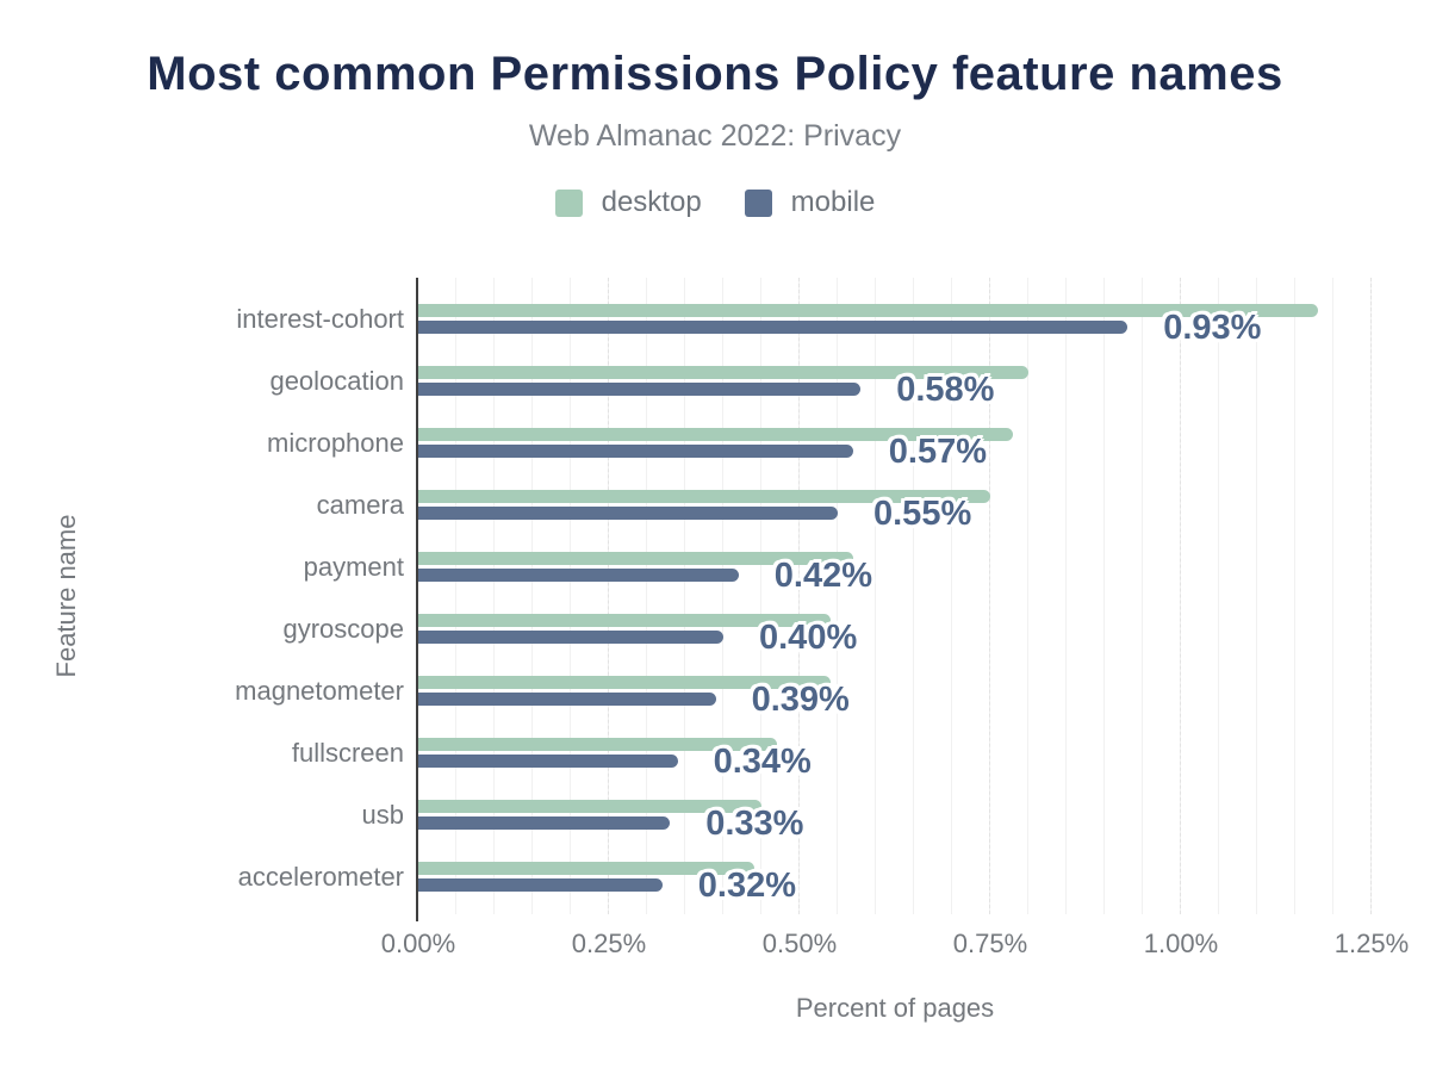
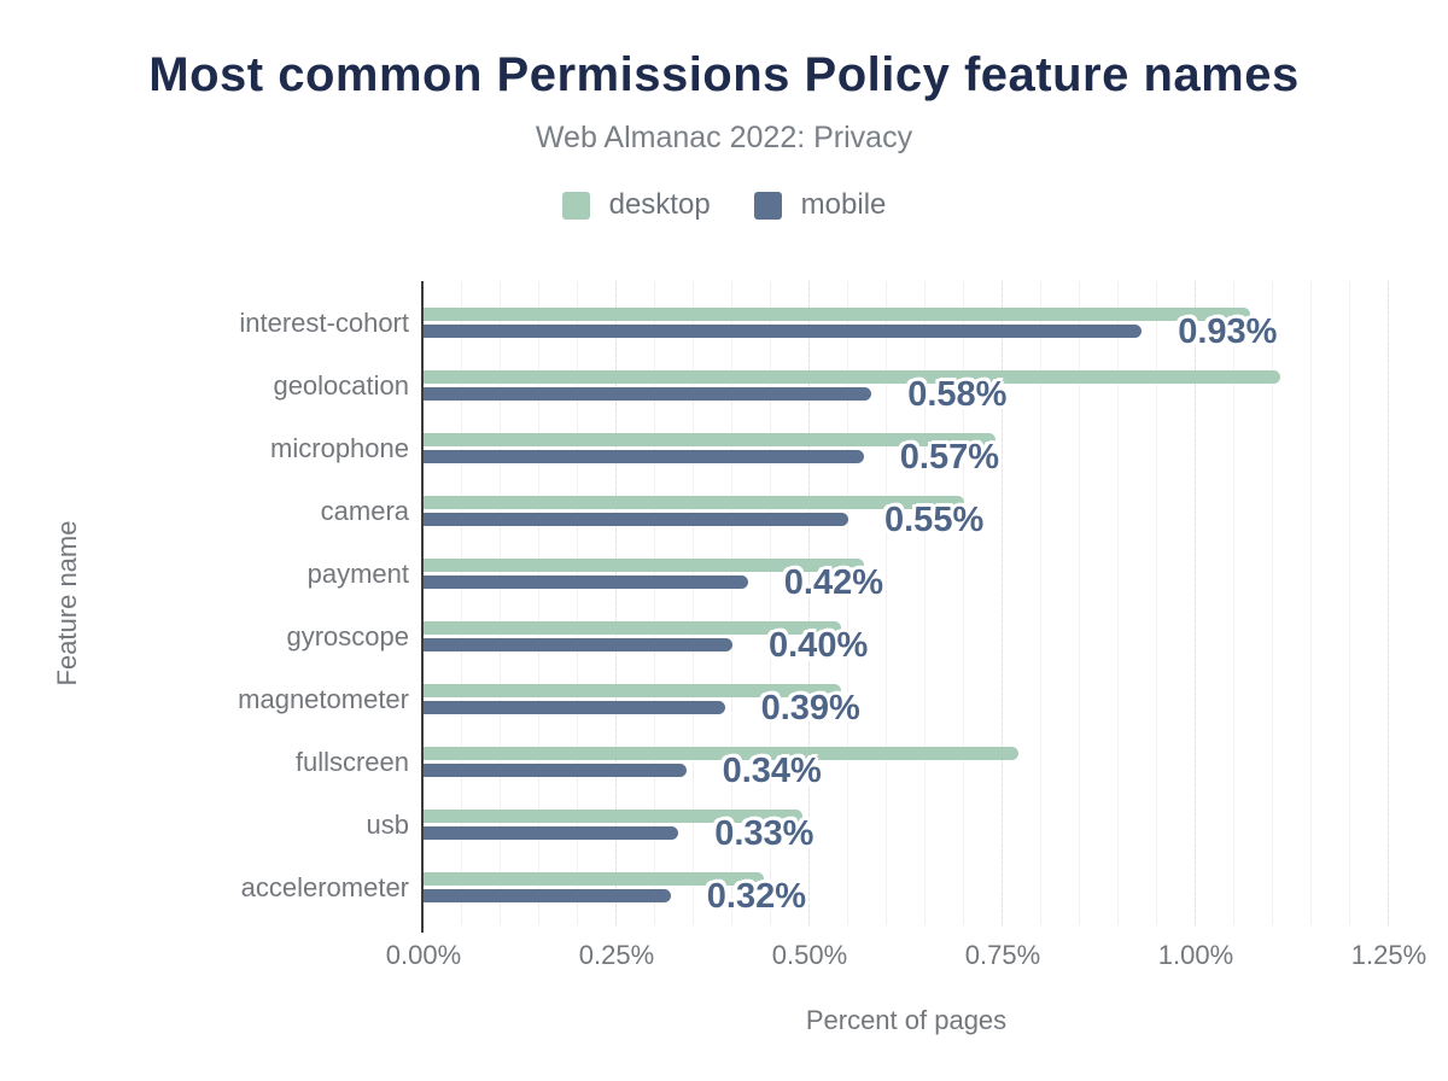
desktop/interest-cohort: 1.18% -> 1.07%
desktop/geolocation: 0.80% -> 1.11%
desktop/microphone: 0.78% -> 0.74%
desktop/camera: 0.75% -> 0.70%
desktop/fullscreen: 0.47% -> 0.77%
desktop/usb: 0.45% -> 0.49%
